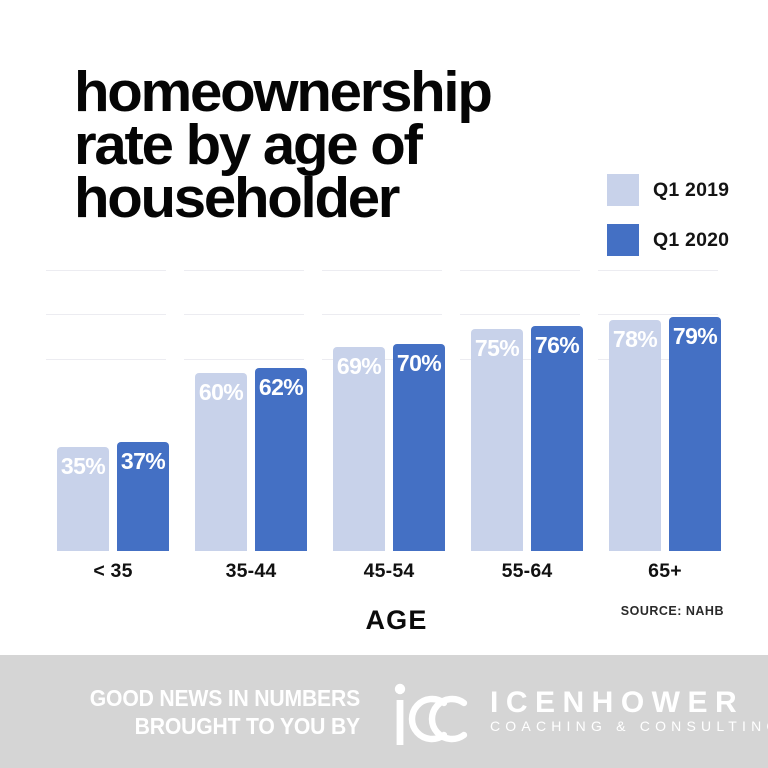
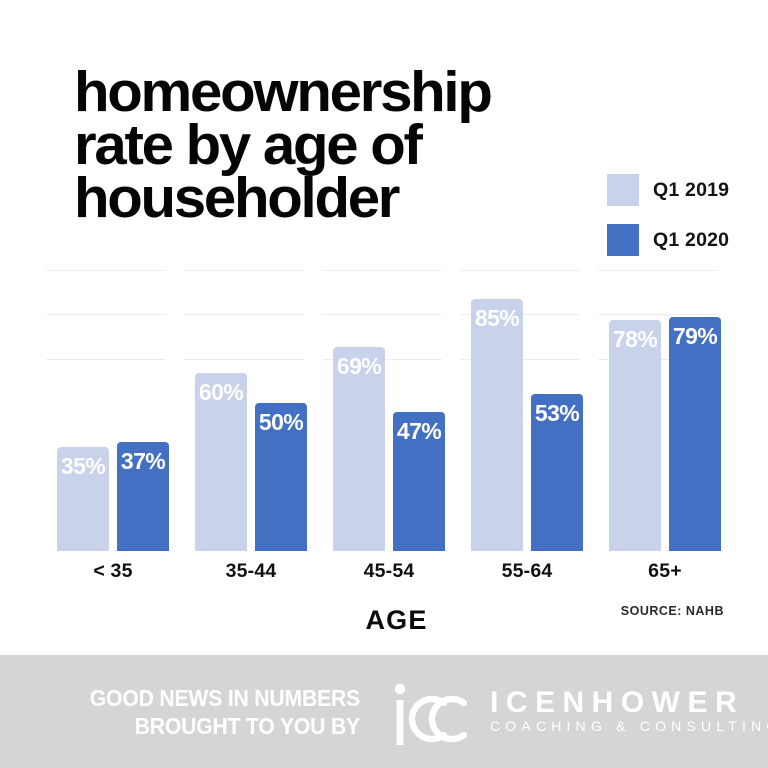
Q1 2020/35-44: 62% -> 50%
Q1 2020/45-54: 70% -> 47%
Q1 2019/55-64: 75% -> 85%
Q1 2020/55-64: 76% -> 53%
